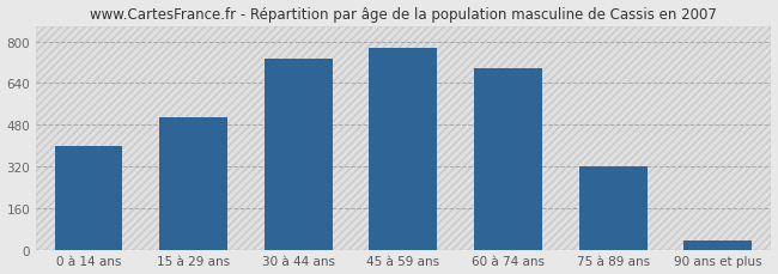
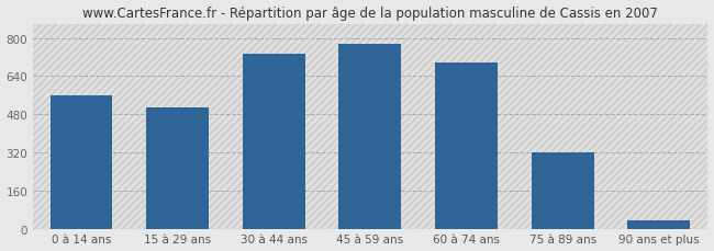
0 à 14 ans: 400 -> 560
